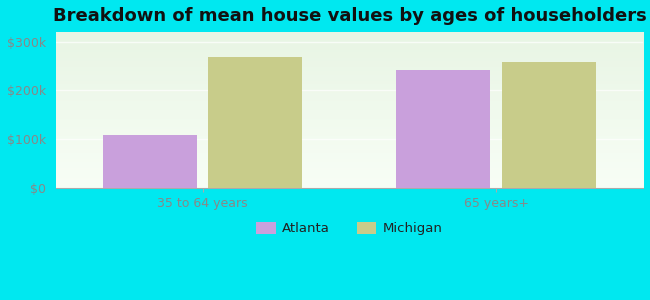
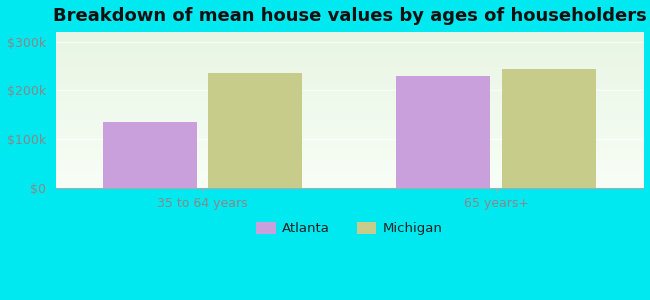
Atlanta/35 to 64 years: $108k -> $135k
Michigan/35 to 64 years: $268k -> $235k
Atlanta/65 years+: $242k -> $230k
Michigan/65 years+: $258k -> $245k
